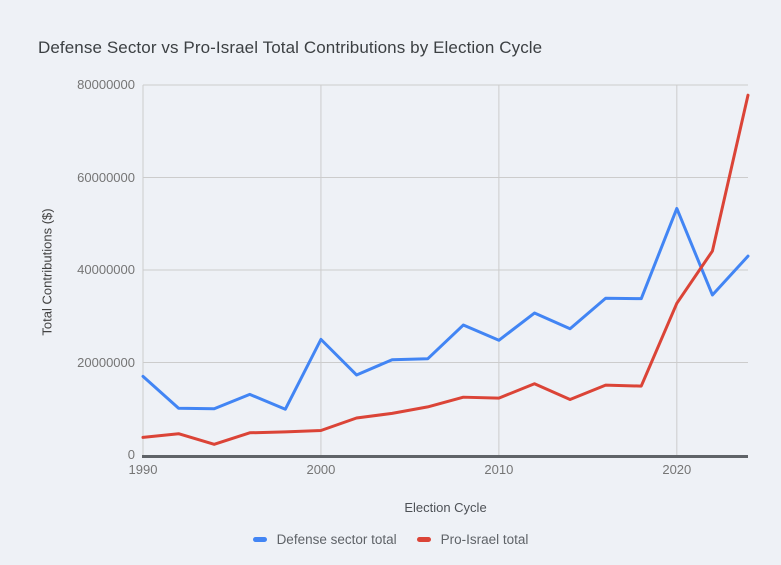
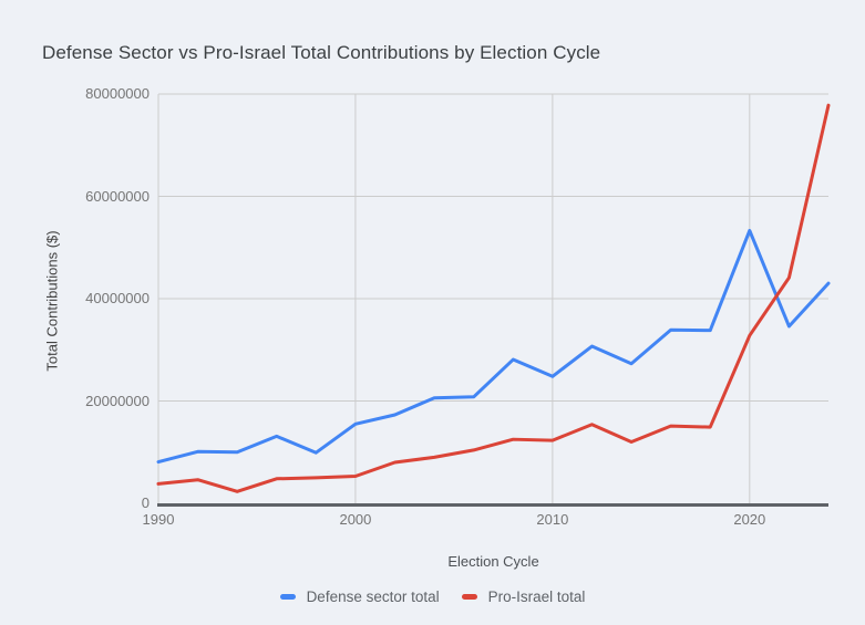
Defense sector total/1990: 17000000 -> 8000000
Defense sector total/2000: 25000000 -> 16000000
